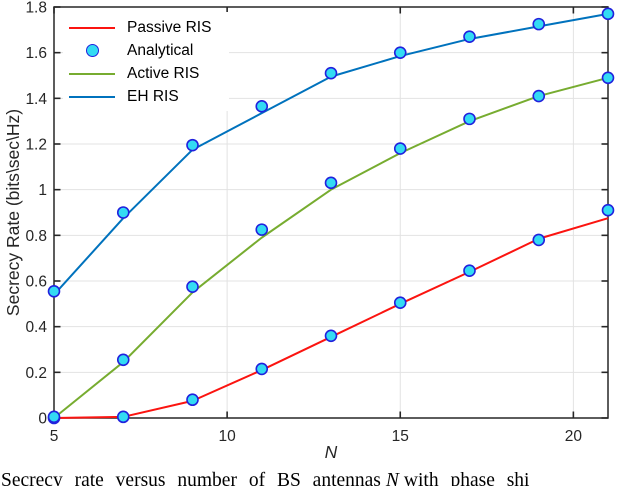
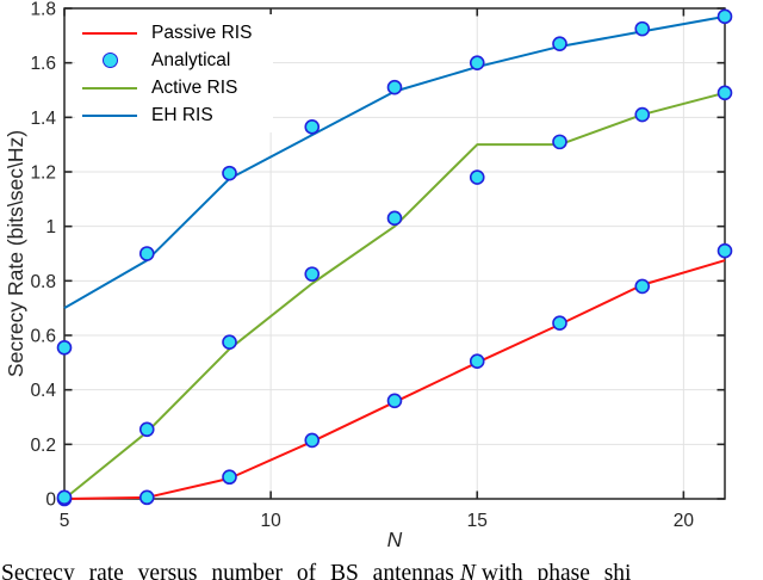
EH RIS/5: 0.54 -> 0.70
Active RIS/15: 1.16 -> 1.30
